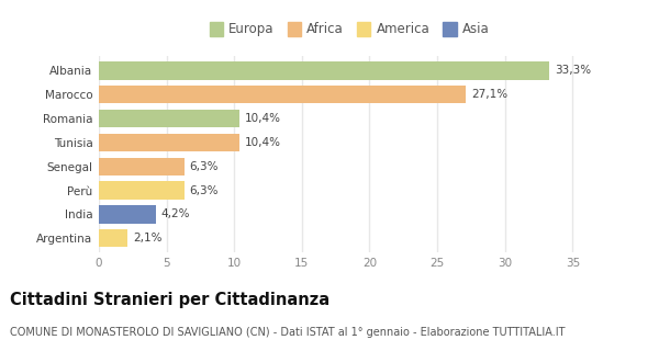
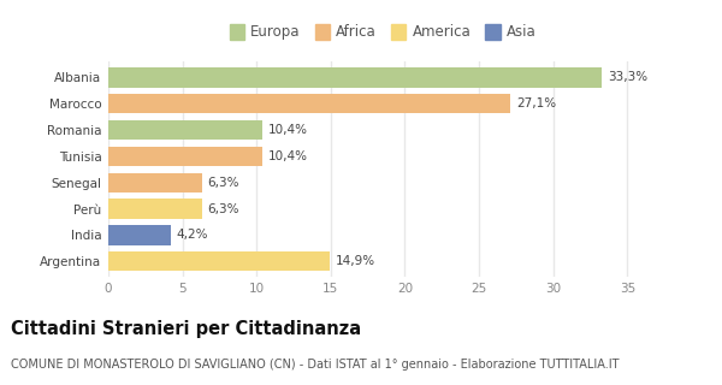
Argentina: 2,1% -> 14,9%
